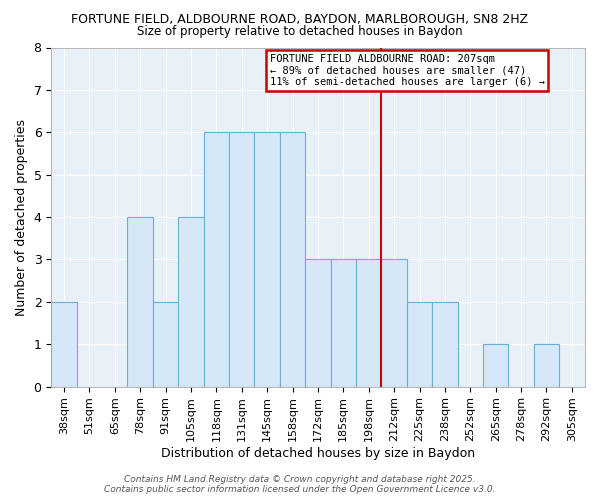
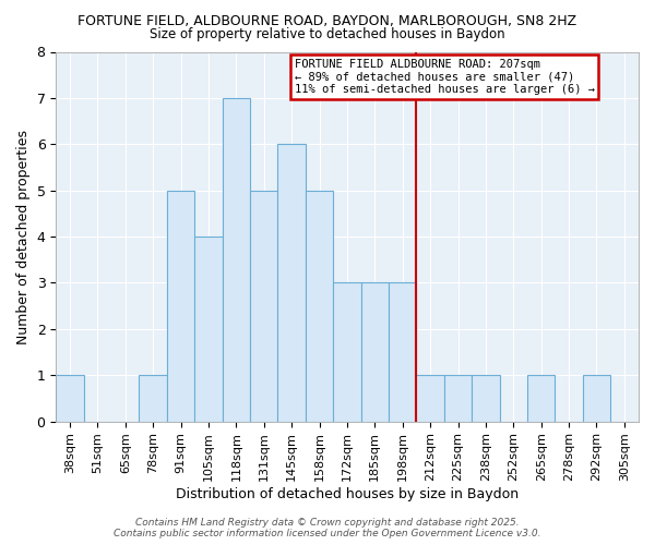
38sqm: 2 -> 1
78sqm: 4 -> 1
91sqm: 2 -> 5
118sqm: 6 -> 7
131sqm: 6 -> 5
158sqm: 6 -> 5
212sqm: 3 -> 1
225sqm: 2 -> 1
238sqm: 2 -> 1
